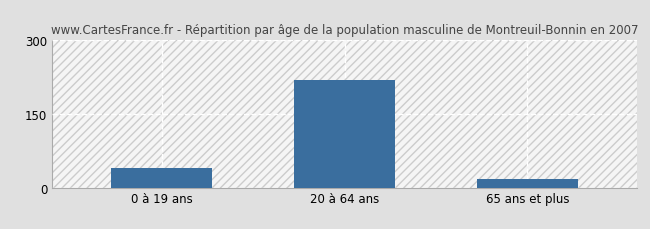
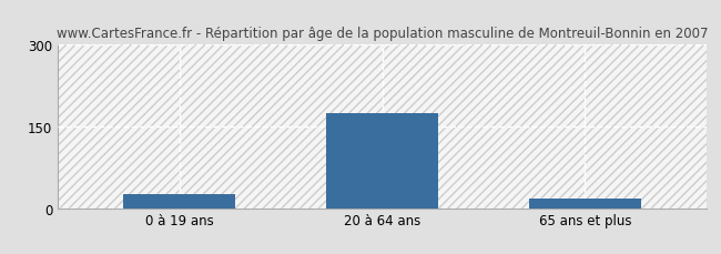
0 à 19 ans: 40 -> 25
20 à 64 ans: 220 -> 175
